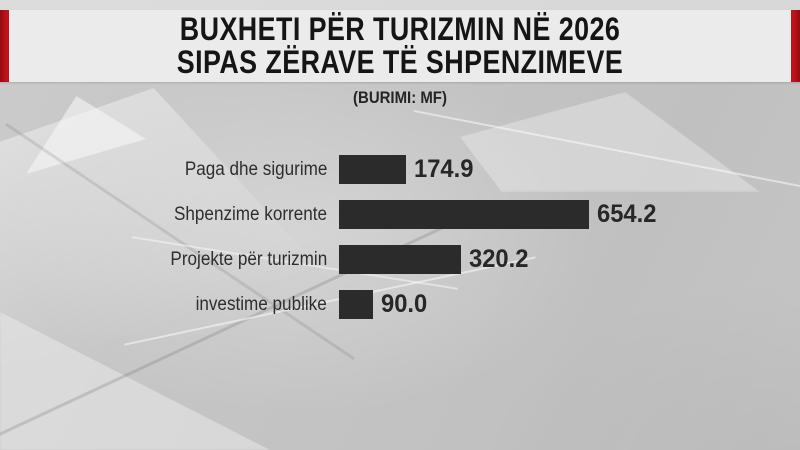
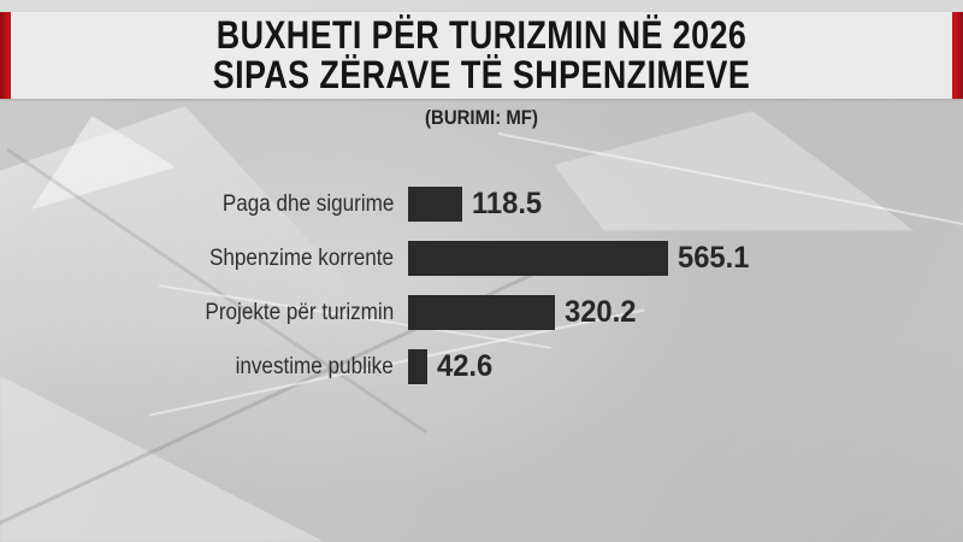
Paga dhe sigurime: 174.9 -> 118.5
Shpenzime korrente: 654.2 -> 565.1
investime publike: 90.0 -> 42.6
